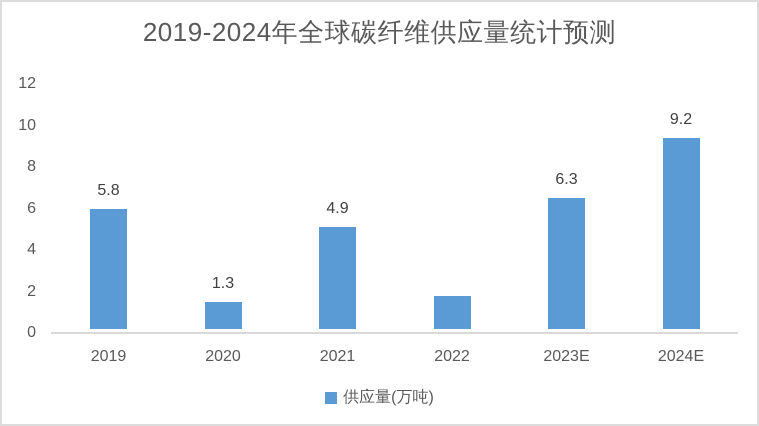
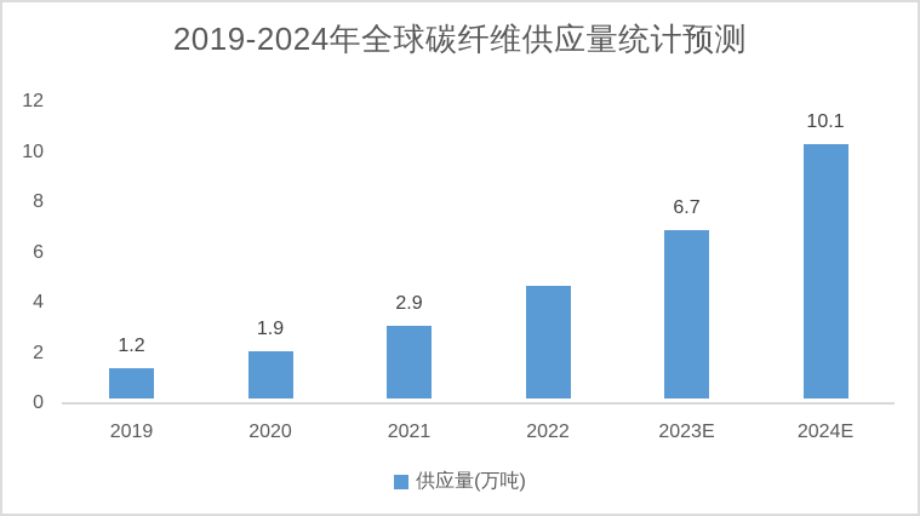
2019: 5.8 -> 1.2
2020: 1.3 -> 1.9
2021: 4.9 -> 2.9
2022: 1.6 -> 4.5
2023E: 6.3 -> 6.7
2024E: 9.2 -> 10.1
